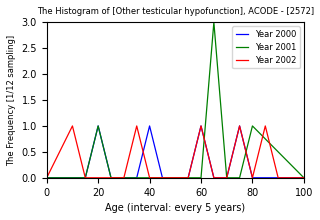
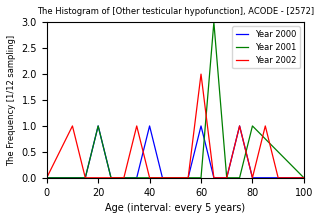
Year 2002/60: 1 -> 2
